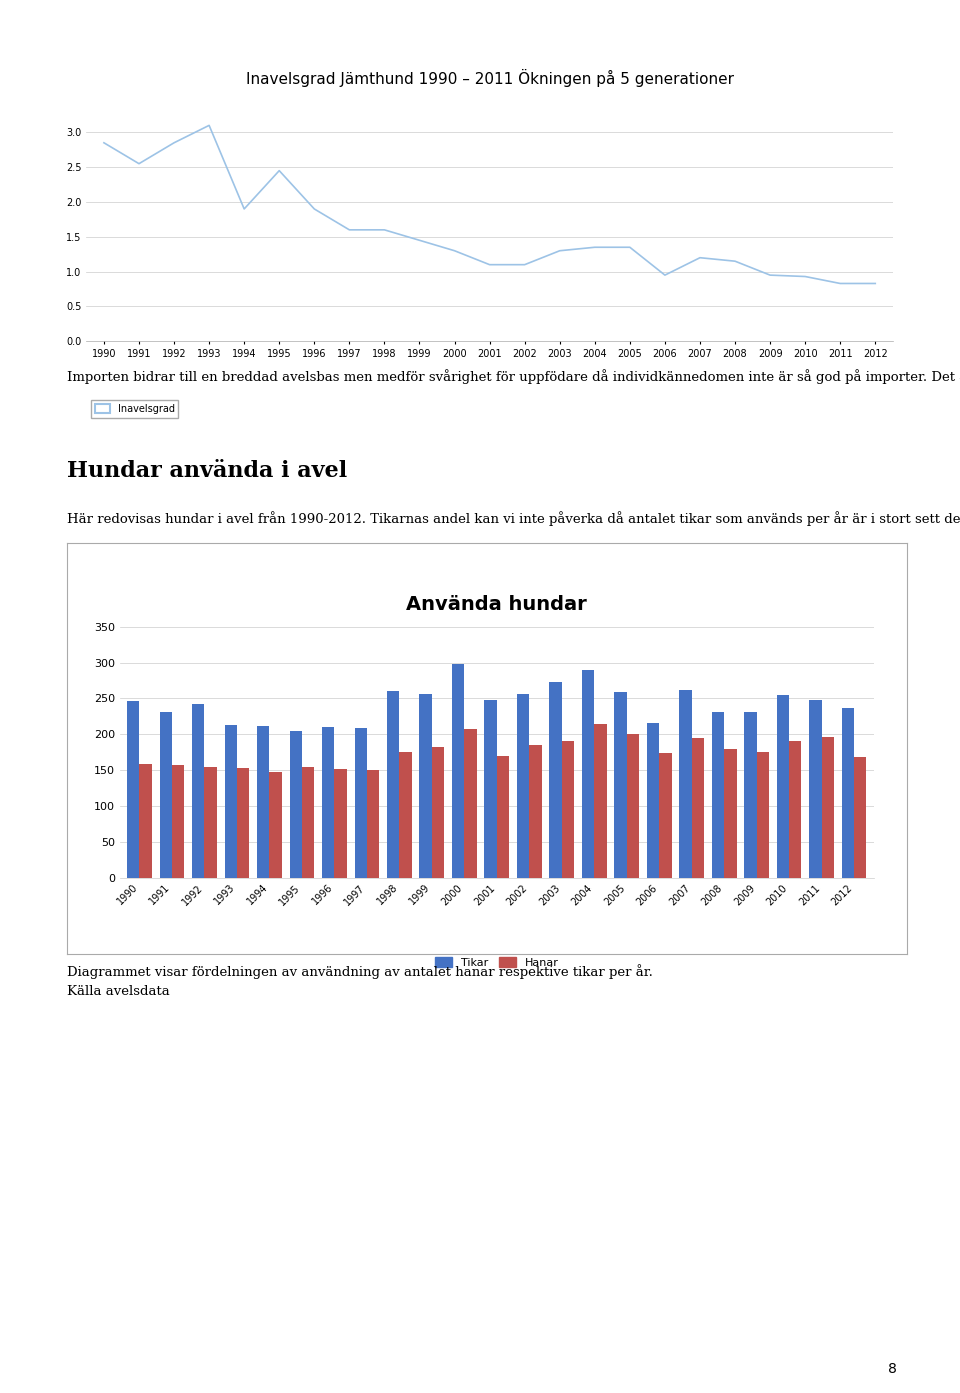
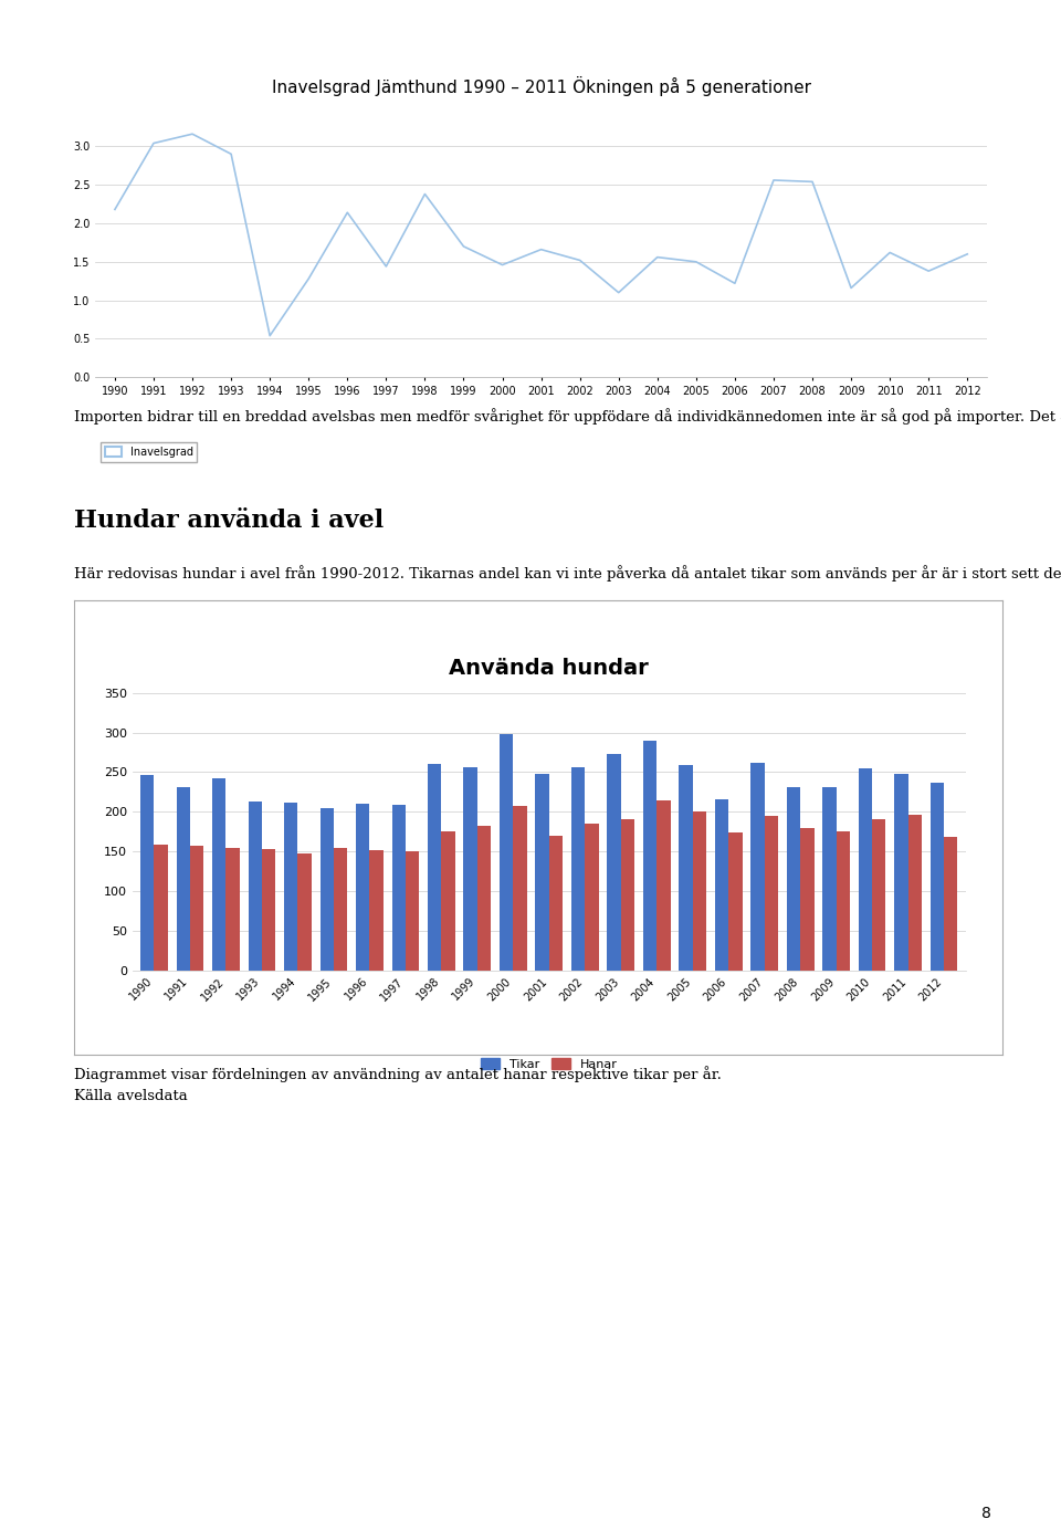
Inavelsgrad Jämthund 1990 – 2011 Ökningen på 5 generationer/1990: 2.85 -> 2.18
Inavelsgrad Jämthund 1990 – 2011 Ökningen på 5 generationer/1991: 2.55 -> 3.04
Inavelsgrad Jämthund 1990 – 2011 Ökningen på 5 generationer/1992: 2.85 -> 3.16
Inavelsgrad Jämthund 1990 – 2011 Ökningen på 5 generationer/1993: 3.10 -> 2.90
Inavelsgrad Jämthund 1990 – 2011 Ökningen på 5 generationer/1994: 1.90 -> 0.54
Inavelsgrad Jämthund 1990 – 2011 Ökningen på 5 generationer/1995: 2.45 -> 1.28
Inavelsgrad Jämthund 1990 – 2011 Ökningen på 5 generationer/1996: 1.90 -> 2.14
Inavelsgrad Jämthund 1990 – 2011 Ökningen på 5 generationer/1997: 1.60 -> 1.44
Inavelsgrad Jämthund 1990 – 2011 Ökningen på 5 generationer/1998: 1.60 -> 2.38
Inavelsgrad Jämthund 1990 – 2011 Ökningen på 5 generationer/1999: 1.45 -> 1.70
Inavelsgrad Jämthund 1990 – 2011 Ökningen på 5 generationer/2000: 1.30 -> 1.46
Inavelsgrad Jämthund 1990 – 2011 Ökningen på 5 generationer/2001: 1.10 -> 1.66
Inavelsgrad Jämthund 1990 – 2011 Ökningen på 5 generationer/2002: 1.10 -> 1.52
Inavelsgrad Jämthund 1990 – 2011 Ökningen på 5 generationer/2003: 1.30 -> 1.10
Inavelsgrad Jämthund 1990 – 2011 Ökningen på 5 generationer/2004: 1.35 -> 1.56
Inavelsgrad Jämthund 1990 – 2011 Ökningen på 5 generationer/2005: 1.35 -> 1.50
Inavelsgrad Jämthund 1990 – 2011 Ökningen på 5 generationer/2006: 0.95 -> 1.22
Inavelsgrad Jämthund 1990 – 2011 Ökningen på 5 generationer/2007: 1.20 -> 2.56
Inavelsgrad Jämthund 1990 – 2011 Ökningen på 5 generationer/2008: 1.15 -> 2.54
Inavelsgrad Jämthund 1990 – 2011 Ökningen på 5 generationer/2009: 0.95 -> 1.16
Inavelsgrad Jämthund 1990 – 2011 Ökningen på 5 generationer/2010: 0.93 -> 1.62
Inavelsgrad Jämthund 1990 – 2011 Ökningen på 5 generationer/2011: 0.83 -> 1.38
Inavelsgrad Jämthund 1990 – 2011 Ökningen på 5 generationer/2012: 0.83 -> 1.60
